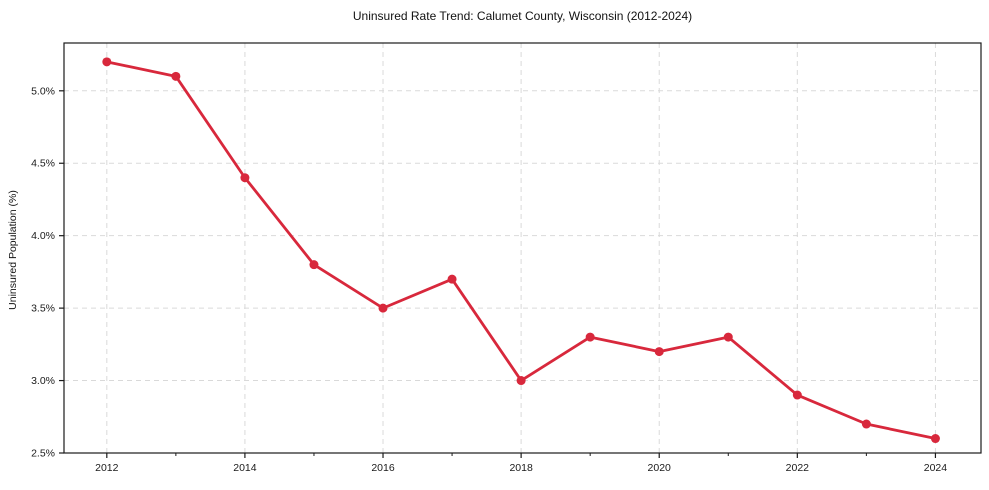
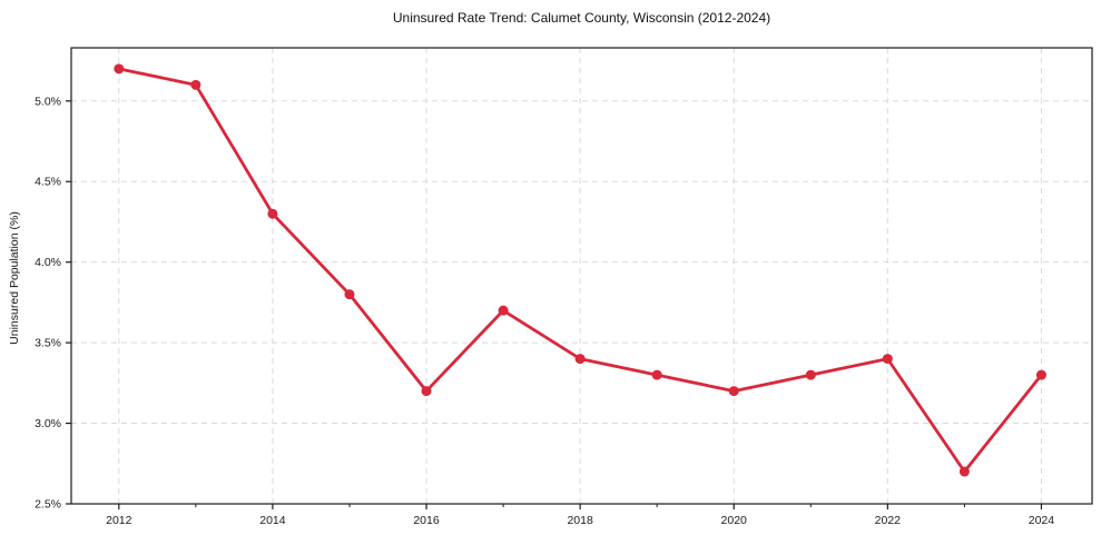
2014: 4.4% -> 4.3%
2016: 3.5% -> 3.2%
2018: 3.0% -> 3.4%
2022: 2.9% -> 3.4%
2024: 2.6% -> 3.3%
